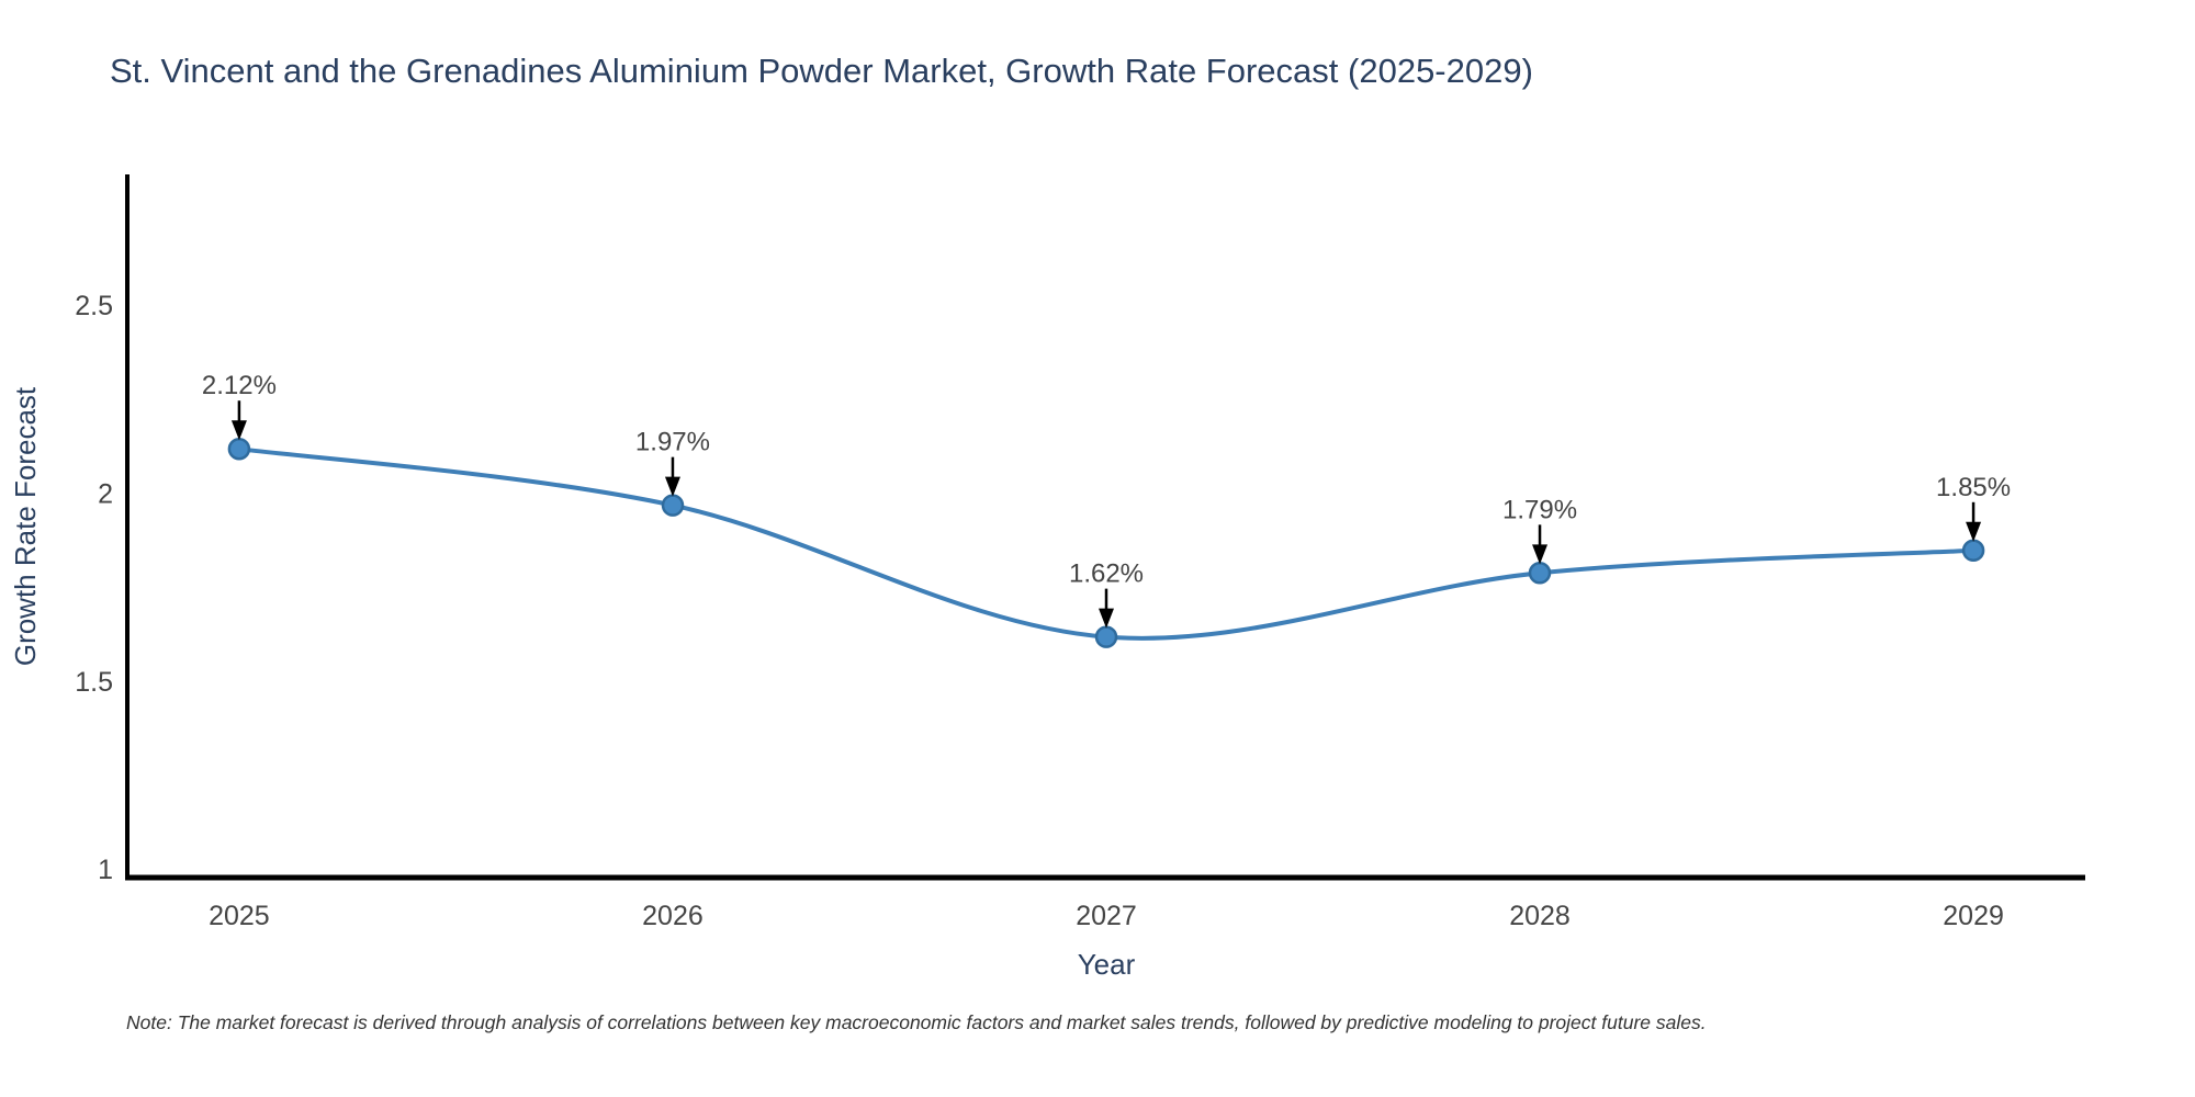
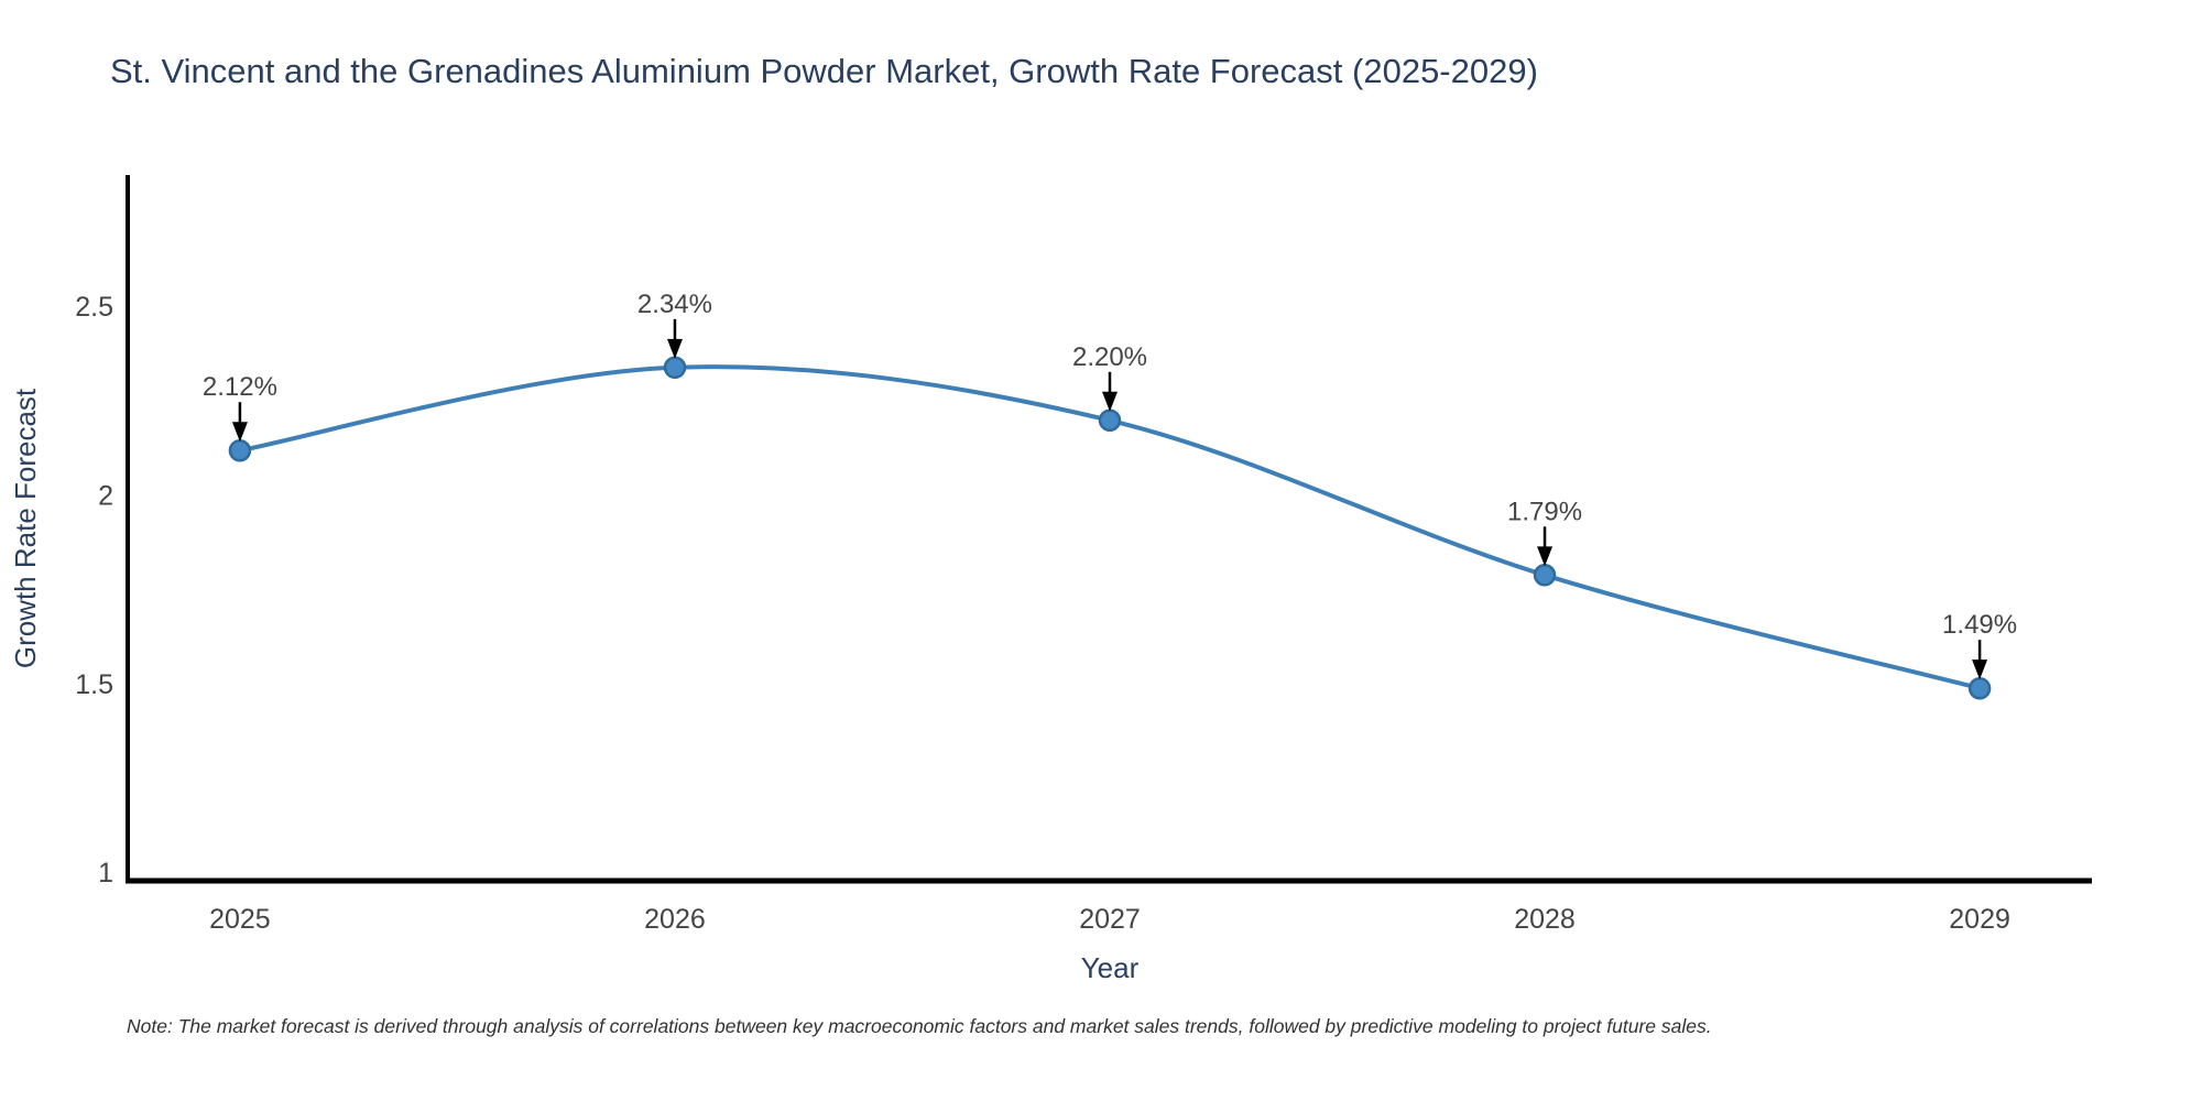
2026: 1.97% -> 2.34%
2027: 1.62% -> 2.20%
2029: 1.85% -> 1.49%
